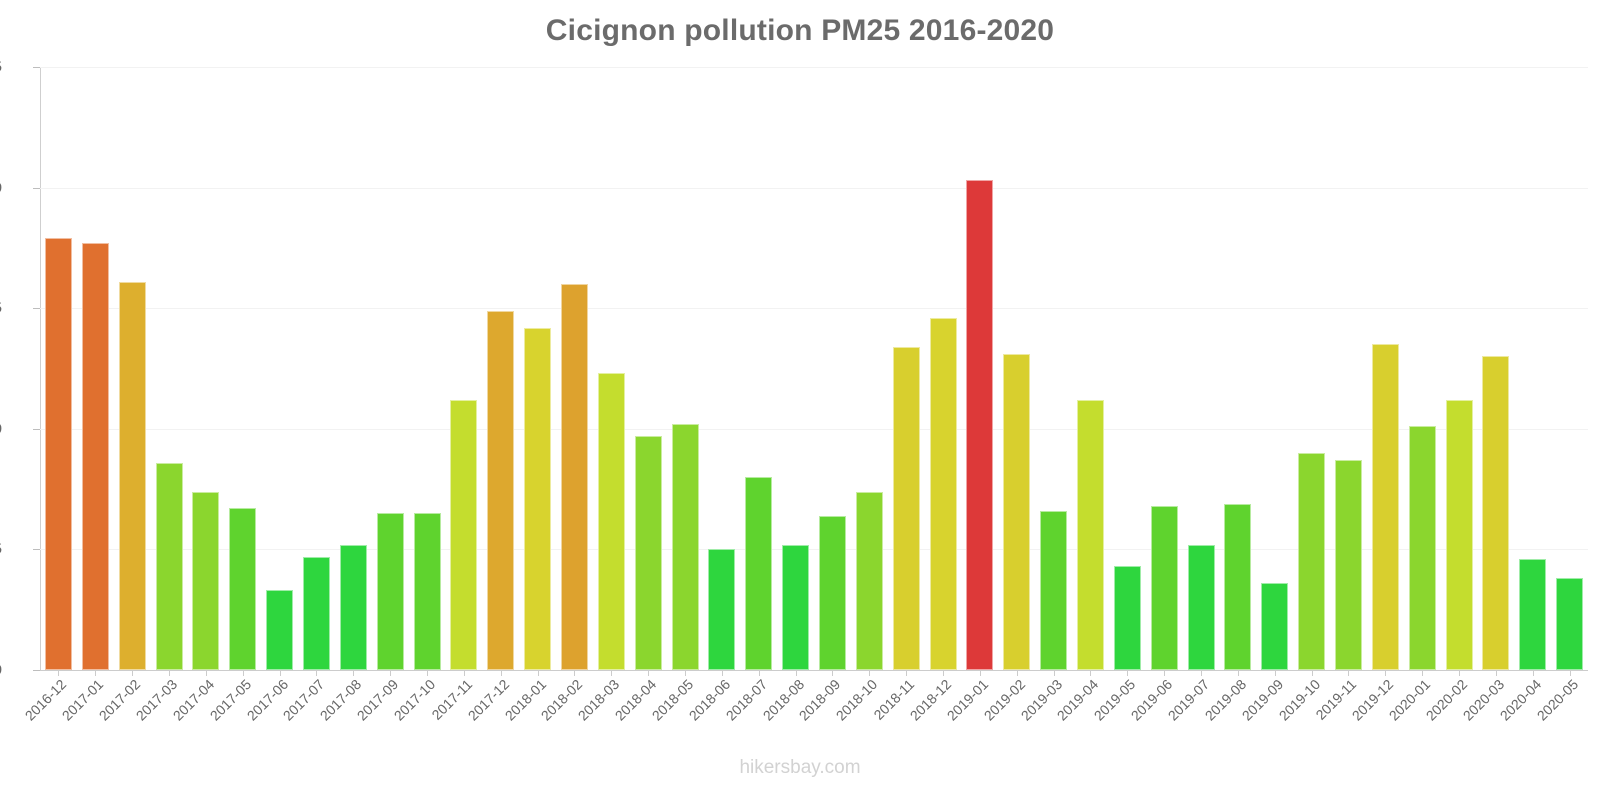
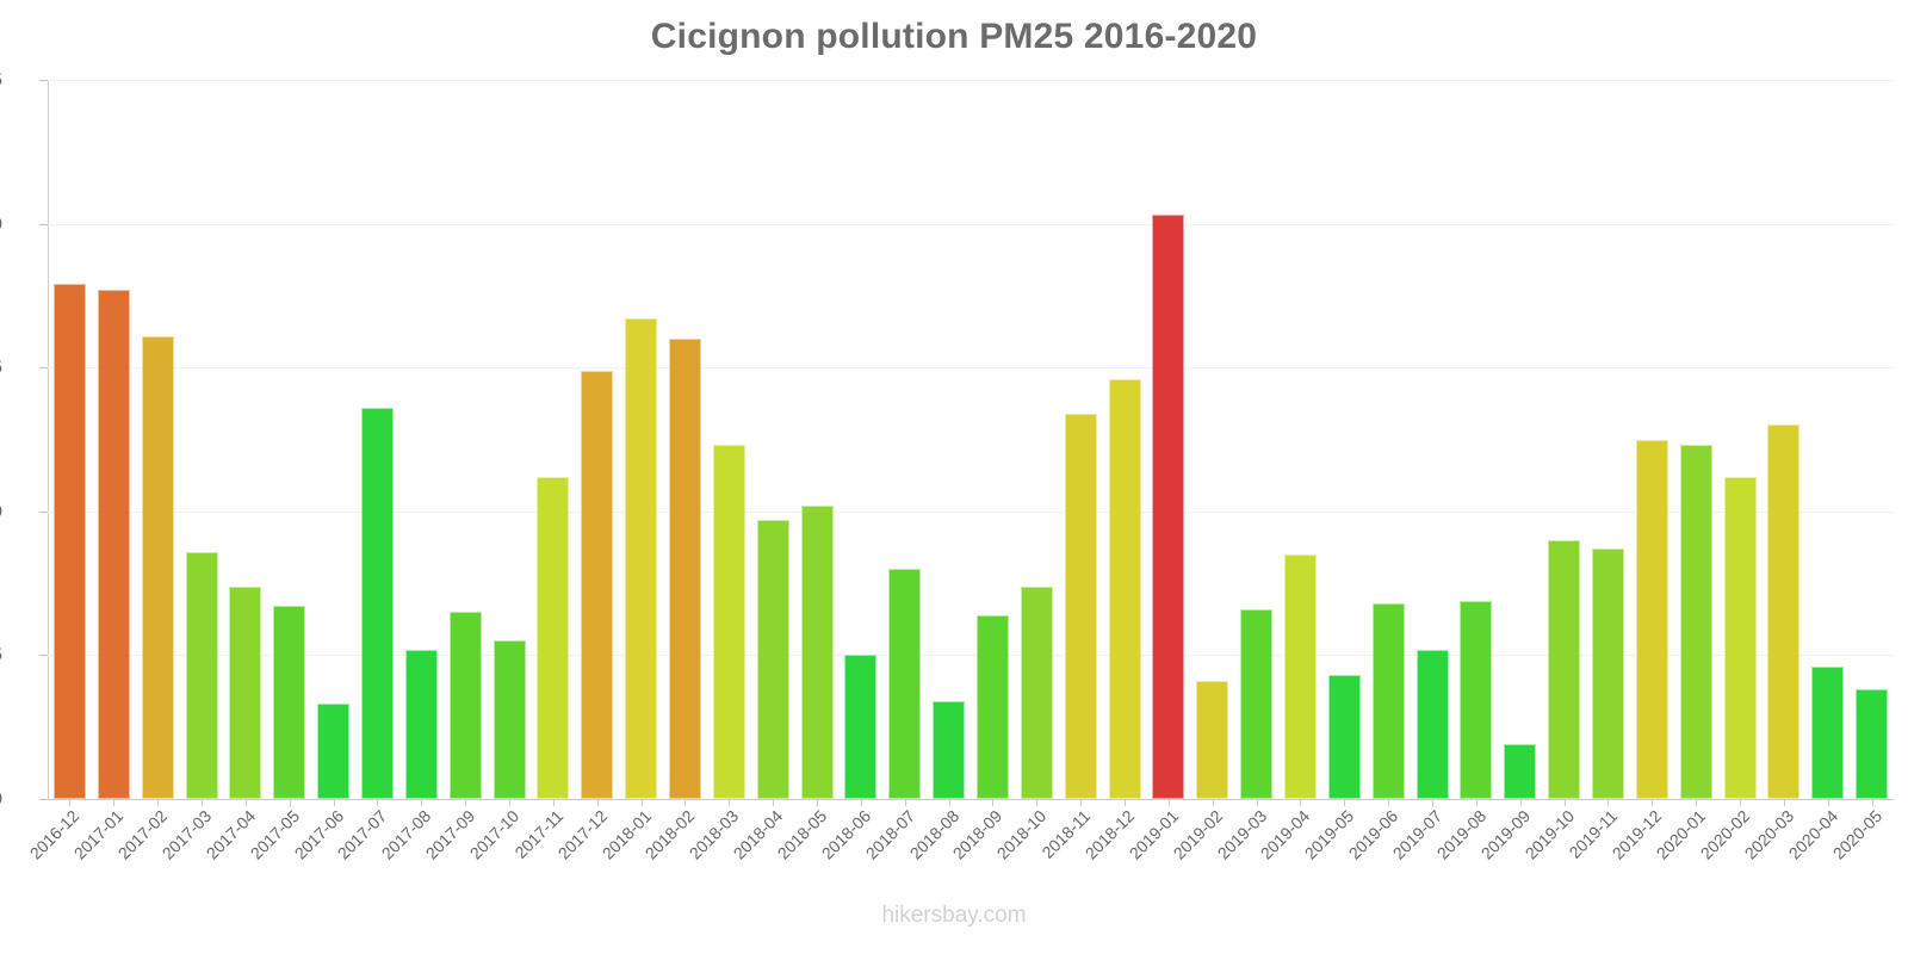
2017-07: 4.7 -> 13.6
2017-10: 6.5 -> 5.5
2018-01: 14.2 -> 16.7
2018-08: 5.2 -> 3.4
2019-02: 13.1 -> 4.1
2019-04: 11.2 -> 8.5
2019-09: 3.6 -> 1.9
2019-12: 13.5 -> 12.5
2020-01: 10.1 -> 12.3
